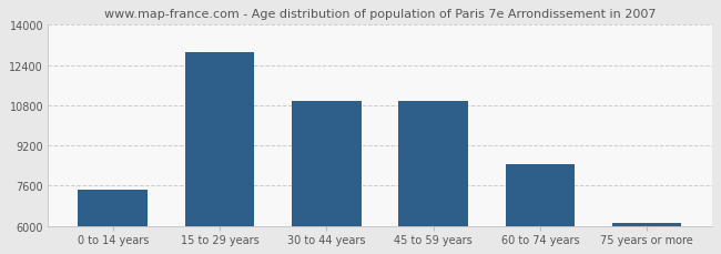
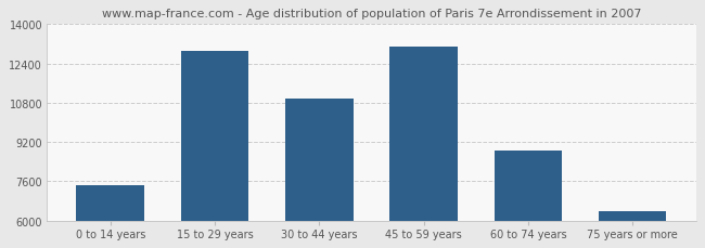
45 to 59 years: 10980 -> 13100
60 to 74 years: 8450 -> 8850
75 years or more: 6100 -> 6400
